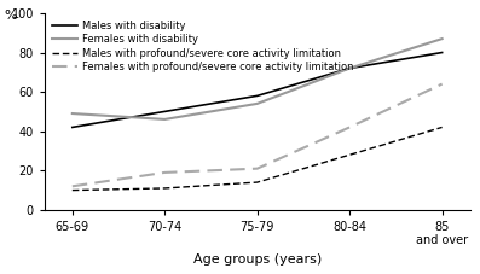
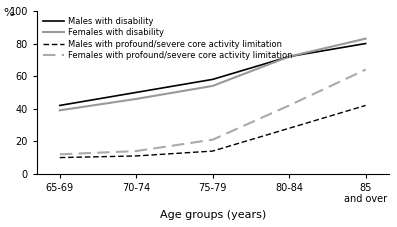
Females with disability/65-69: 49 -> 39
Females with profound/severe core activity limitation/70-74: 19 -> 14
Females with disability/85 and over: 87 -> 83
